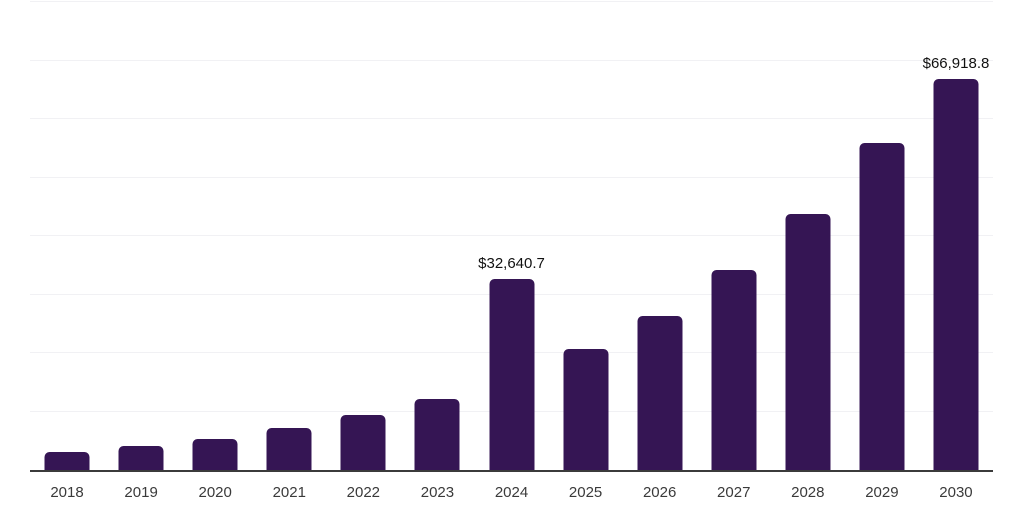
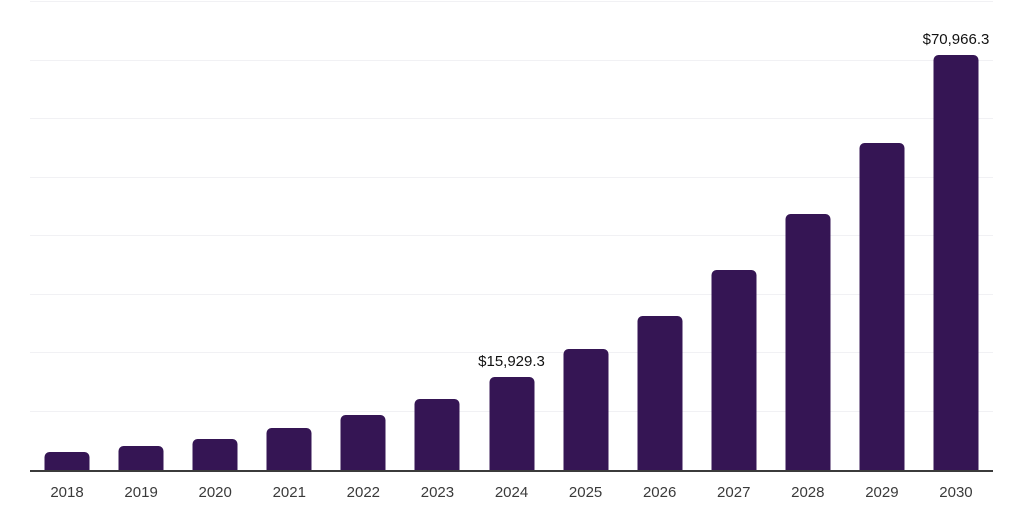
2024: $32,640.7 -> $15,929.3
2030: $66,918.8 -> $70,966.3
